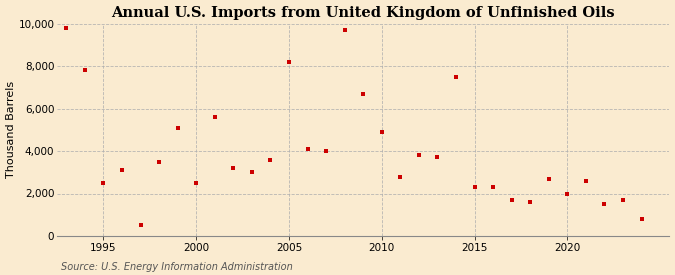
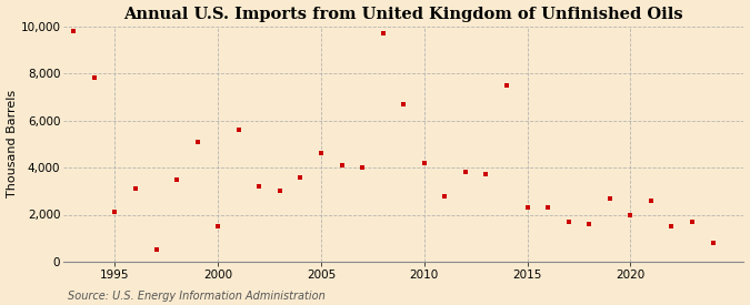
1995: 2,500 -> 2,100
2000: 2,500 -> 1,500
2005: 8,200 -> 4,600
2010: 4,900 -> 4,200
